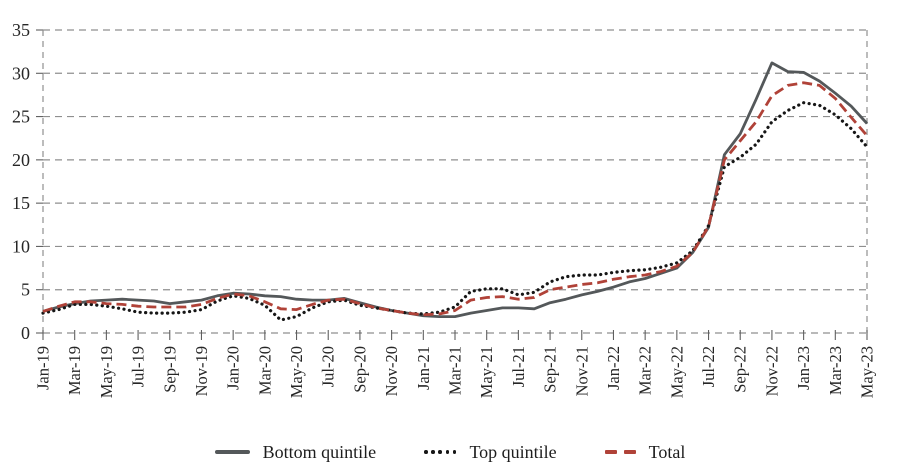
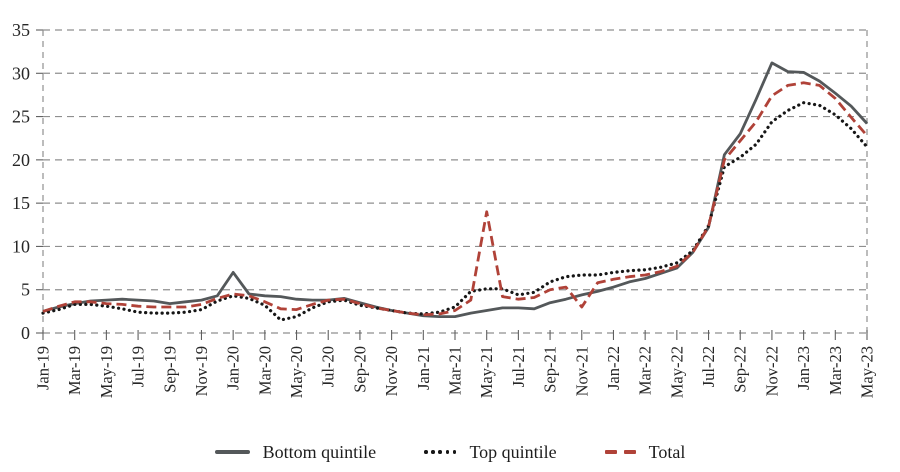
Bottom quintile/Jan-20: 5 -> 7
Total/May-21: 4 -> 14
Total/Nov-21: 6 -> 3
